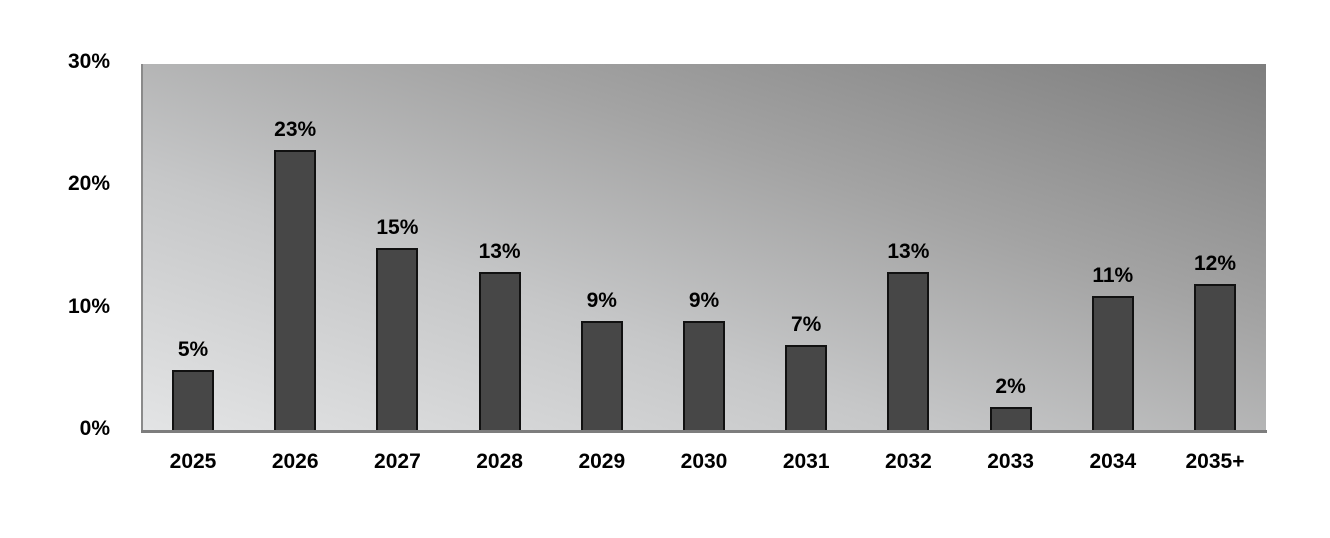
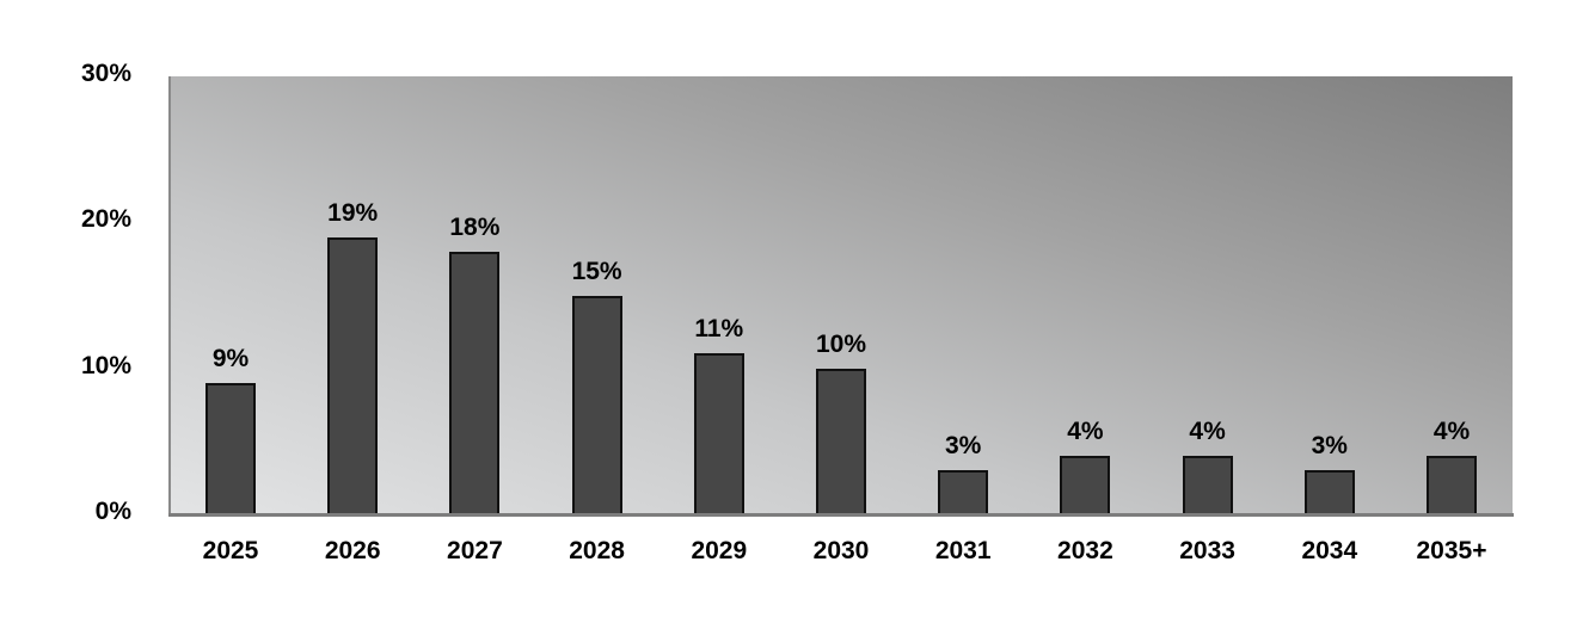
2025: 5% -> 9%
2026: 23% -> 19%
2027: 15% -> 18%
2028: 13% -> 15%
2029: 9% -> 11%
2030: 9% -> 10%
2031: 7% -> 3%
2032: 13% -> 4%
2033: 2% -> 4%
2034: 11% -> 3%
2035+: 12% -> 4%
